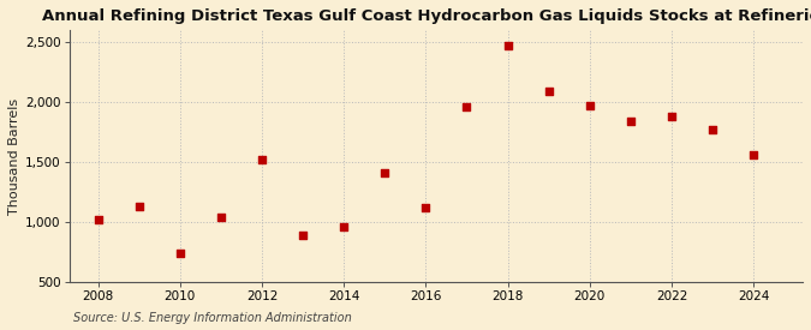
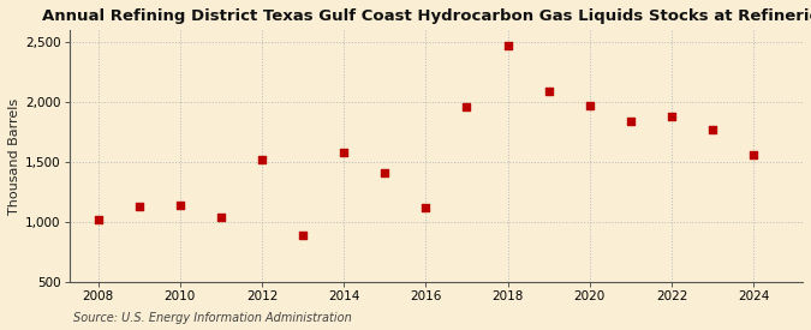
2010: 740 -> 1,140
2014: 960 -> 1,580
